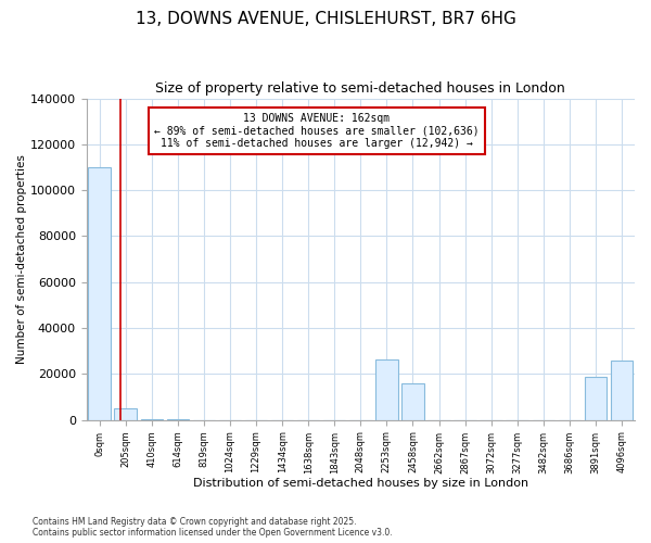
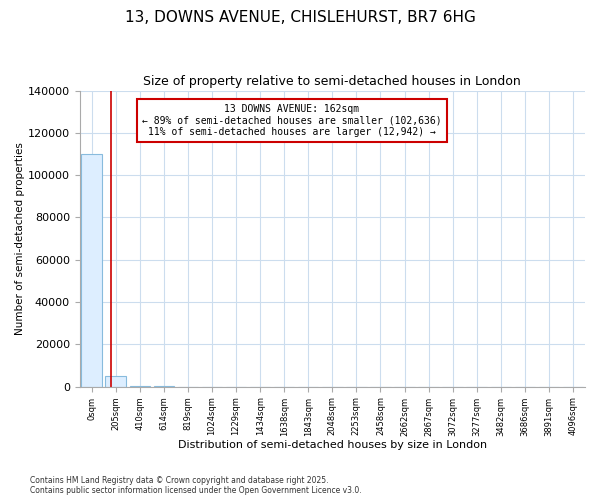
2253sqm: 26500 -> 0
2458sqm: 16000 -> 0
3891sqm: 19000 -> 0
4096sqm: 26000 -> 0
